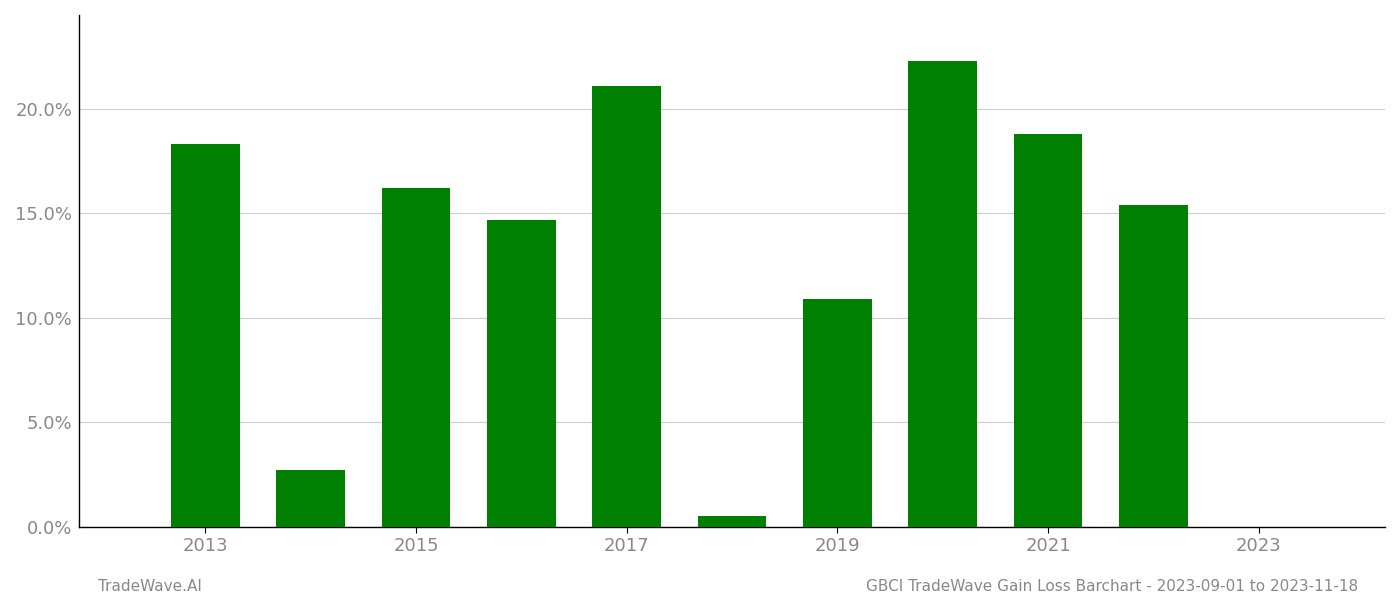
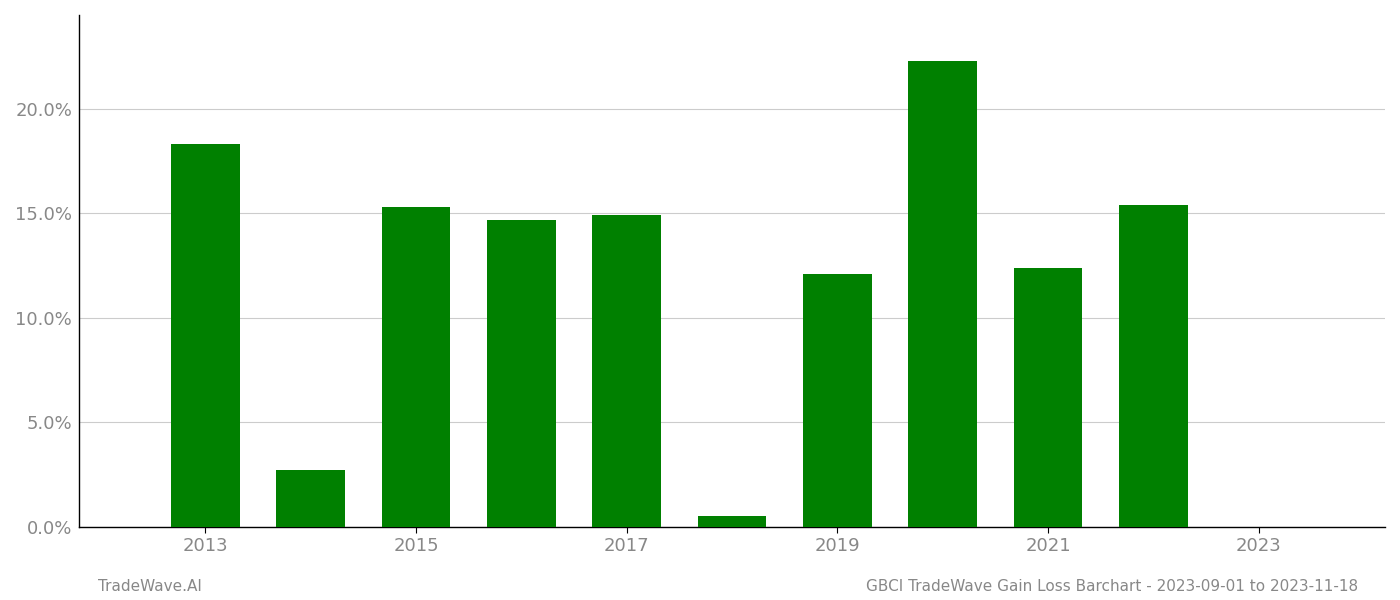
2015: 16.2% -> 15.3%
2017: 21.1% -> 14.9%
2019: 10.9% -> 12.1%
2021: 18.8% -> 12.4%
